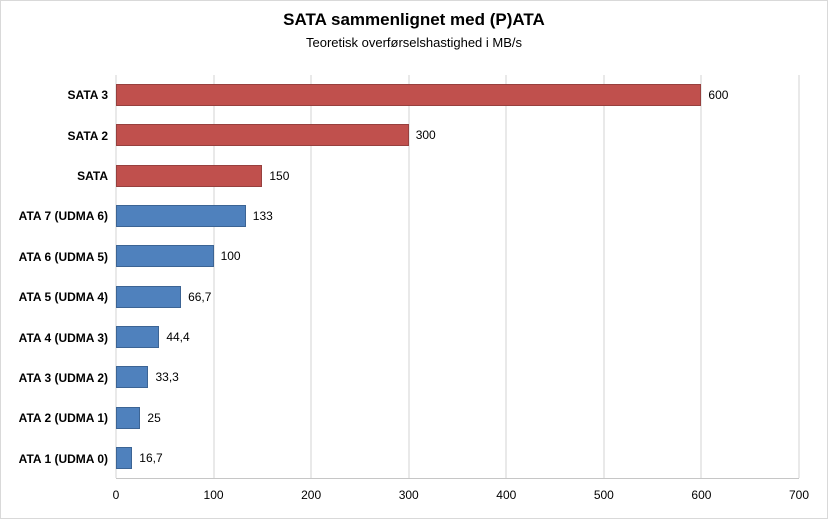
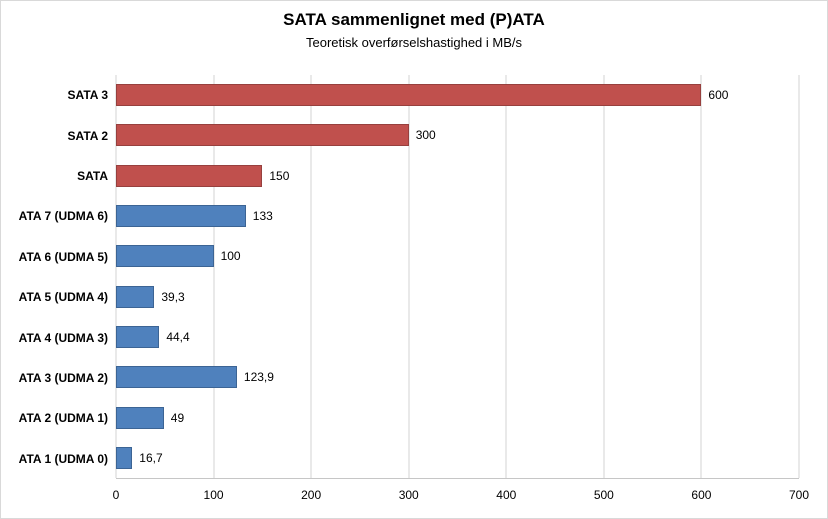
ATA 5 (UDMA 4): 66,7 -> 39,3
ATA 3 (UDMA 2): 33,3 -> 123,9
ATA 2 (UDMA 1): 25 -> 49
